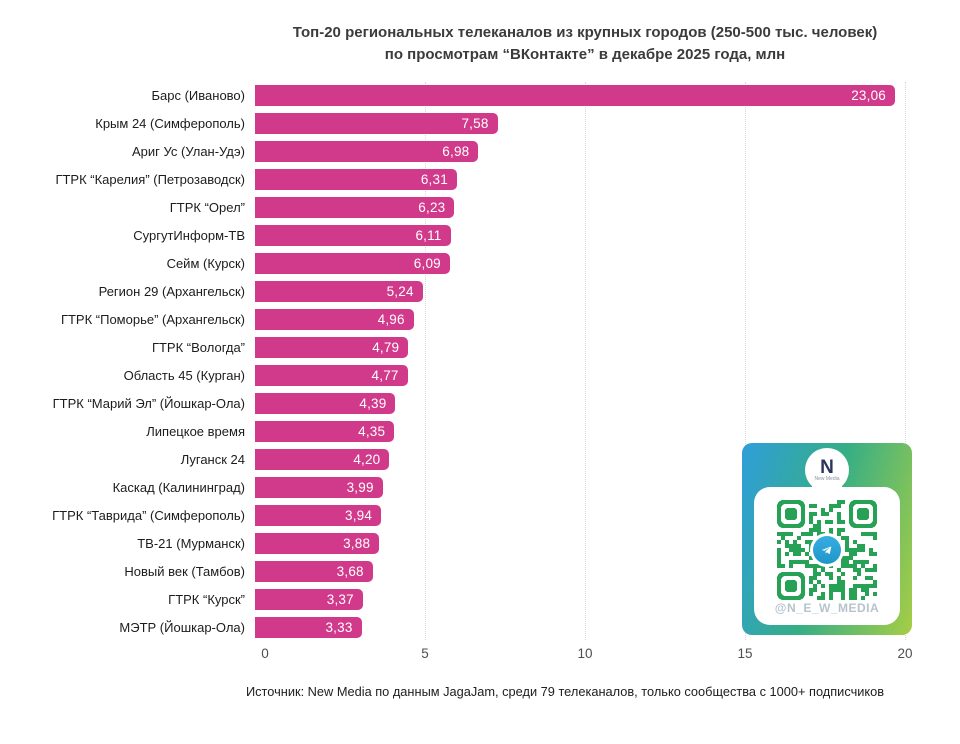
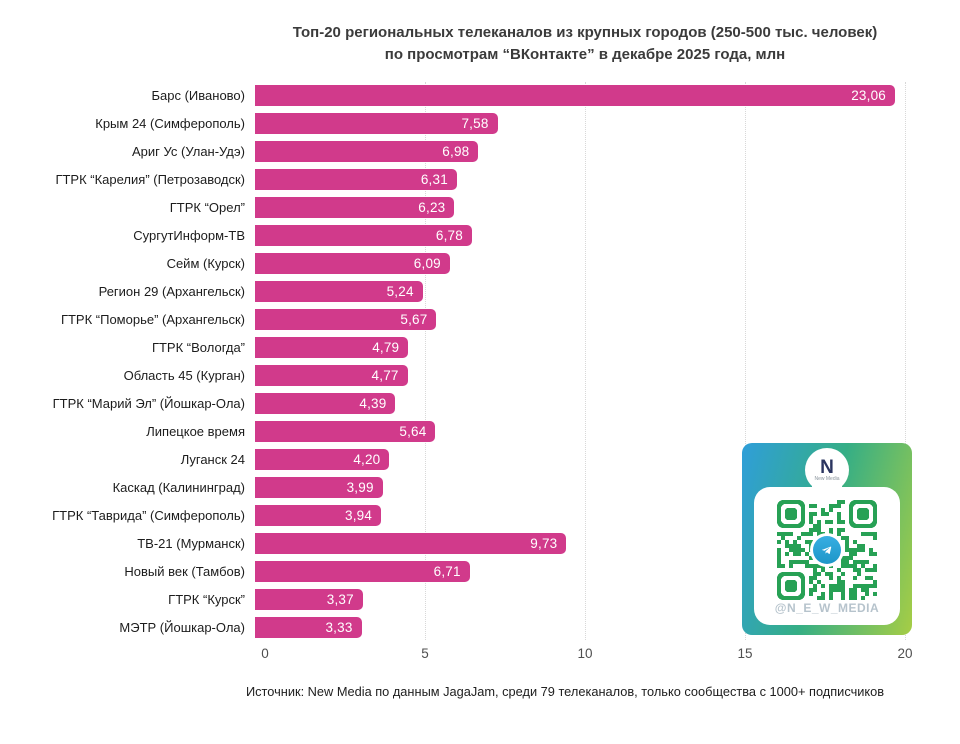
СургутИнформ-ТВ: 6,11 -> 6,78
ГТРК “Поморье” (Архангельск): 4,96 -> 5,67
Липецкое время: 4,35 -> 5,64
ТВ-21 (Мурманск): 3,88 -> 9,73
Новый век (Тамбов): 3,68 -> 6,71
